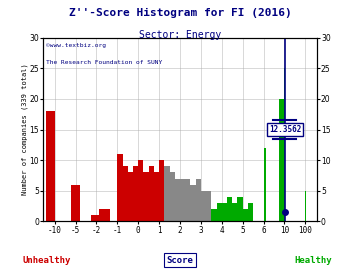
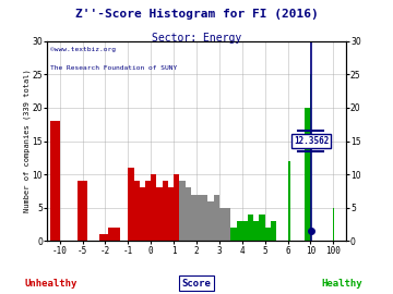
-5: 6 -> 9
